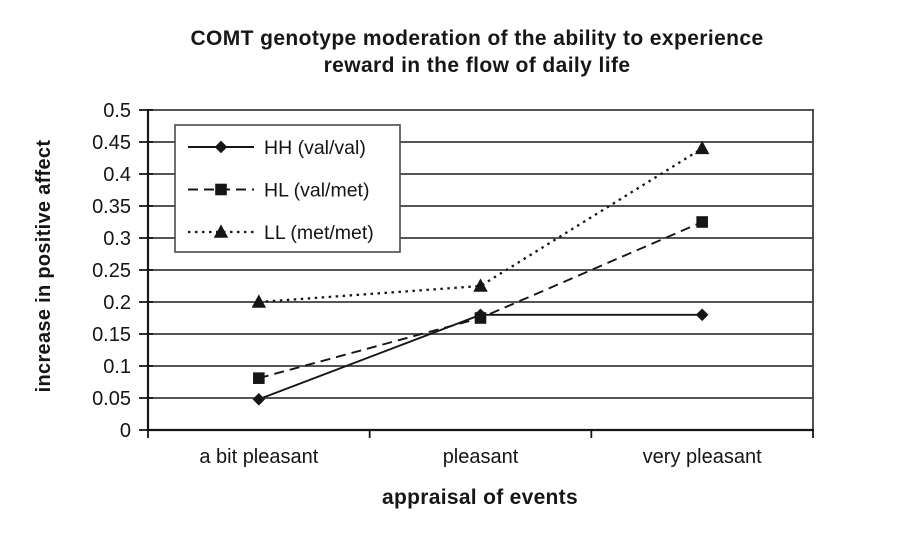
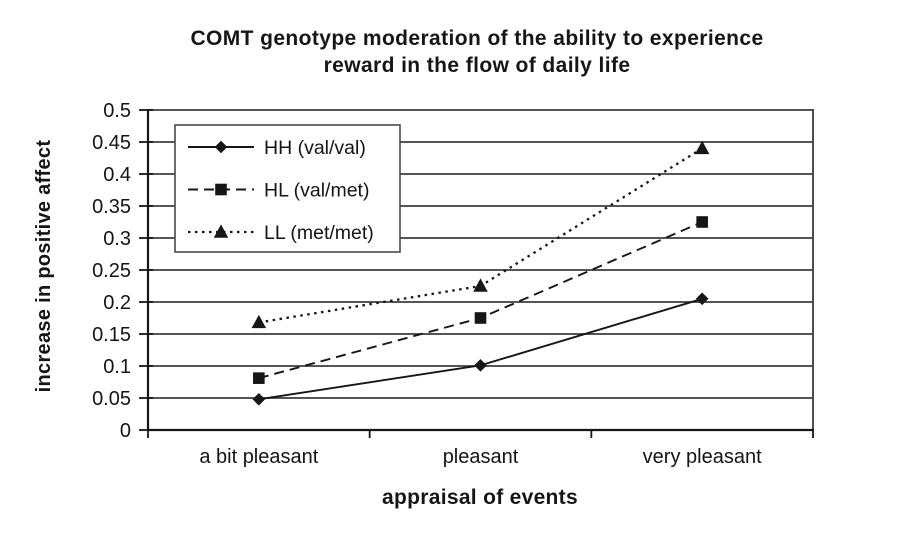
LL (met/met)/a bit pleasant: 0.20 -> 0.17
HH (val/val)/pleasant: 0.18 -> 0.10
HH (val/val)/very pleasant: 0.18 -> 0.20
